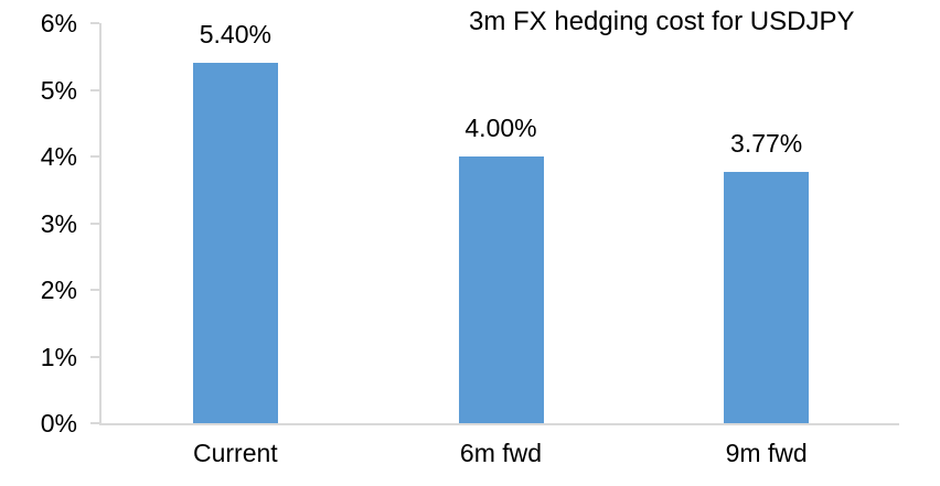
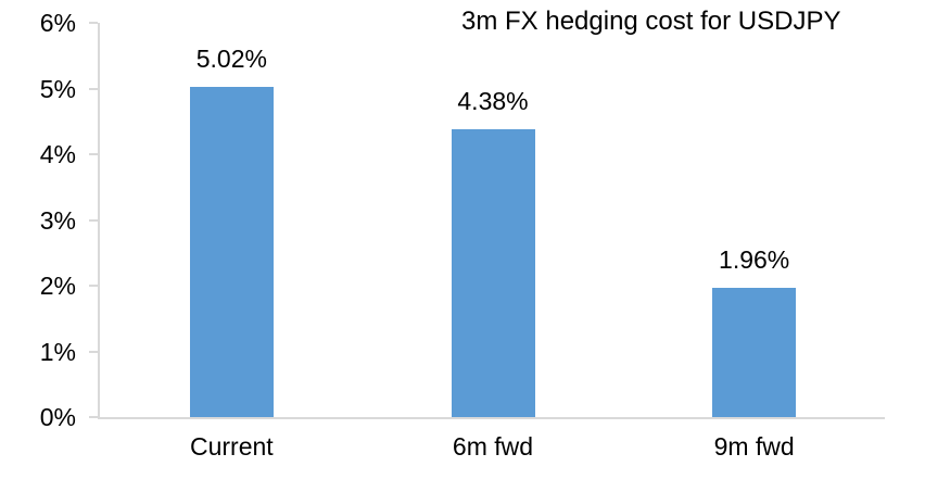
Current: 5.40% -> 5.02%
6m fwd: 4.00% -> 4.38%
9m fwd: 3.77% -> 1.96%
